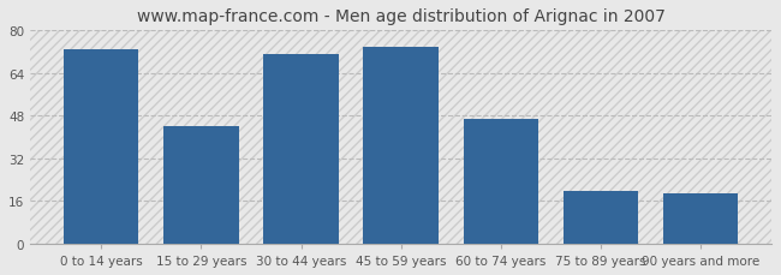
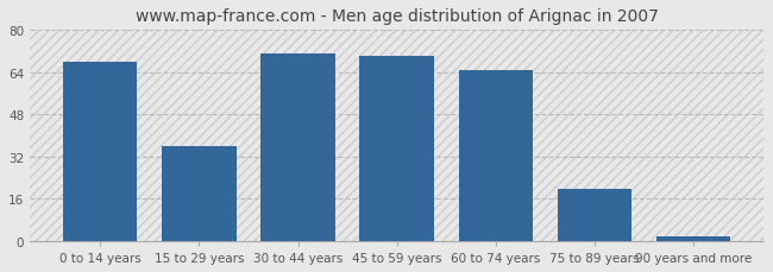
0 to 14 years: 73 -> 68
15 to 29 years: 44 -> 36
45 to 59 years: 74 -> 70
60 to 74 years: 47 -> 65
90 years and more: 19 -> 2
